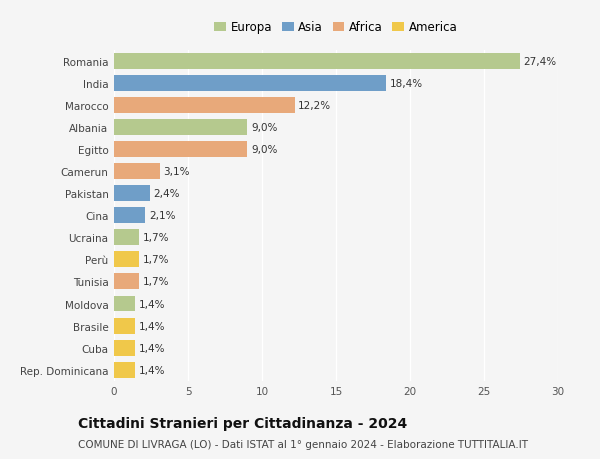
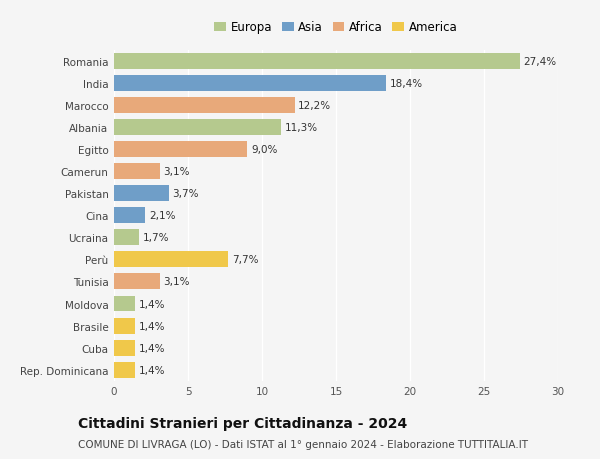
Albania: 9,0% -> 11,3%
Pakistan: 2,4% -> 3,7%
Perù: 1,7% -> 7,7%
Tunisia: 1,7% -> 3,1%
